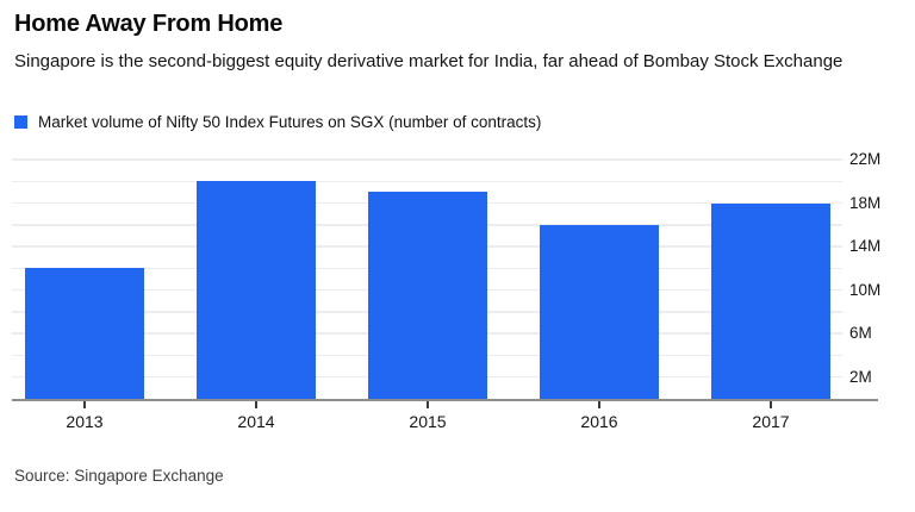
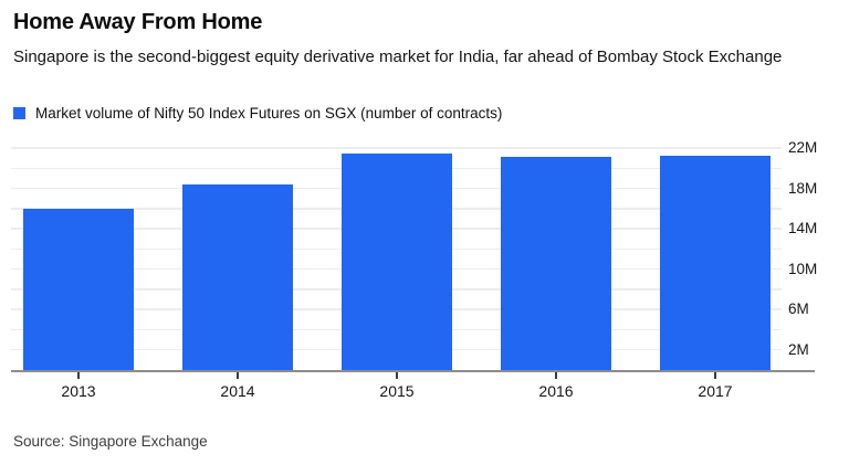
2013: 12M -> 16M
2014: 20M -> 18M
2015: 19M -> 21M
2016: 16M -> 21M
2017: 18M -> 21M
